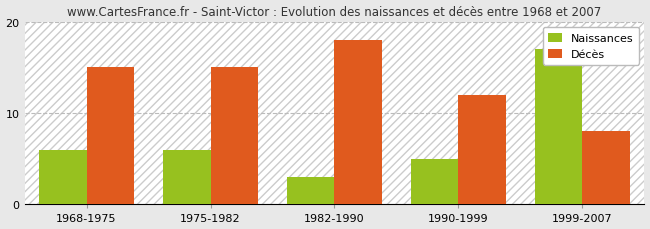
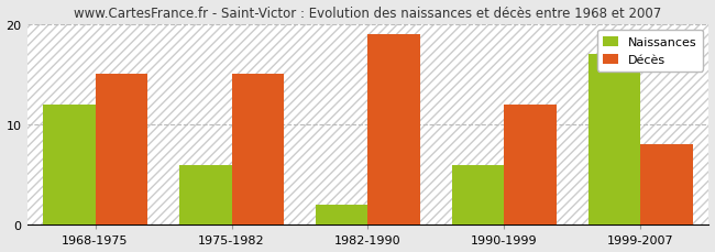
Naissances/1968-1975: 6 -> 12
Naissances/1982-1990: 3 -> 2
Décès/1982-1990: 18 -> 19
Naissances/1990-1999: 5 -> 6
